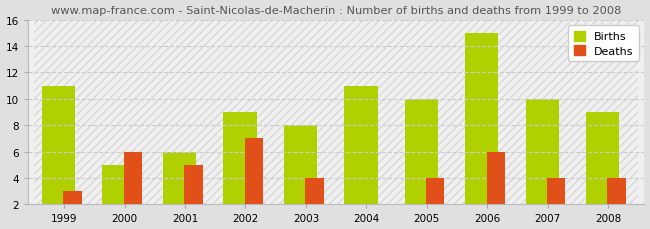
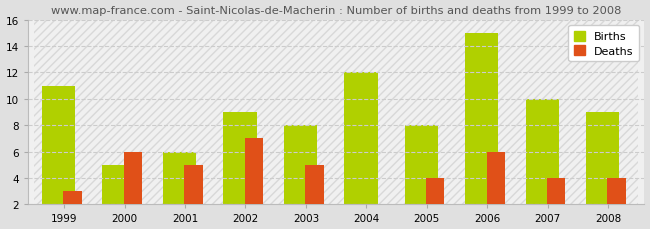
Deaths/2003: 4 -> 5
Births/2004: 11 -> 12
Births/2005: 10 -> 8
